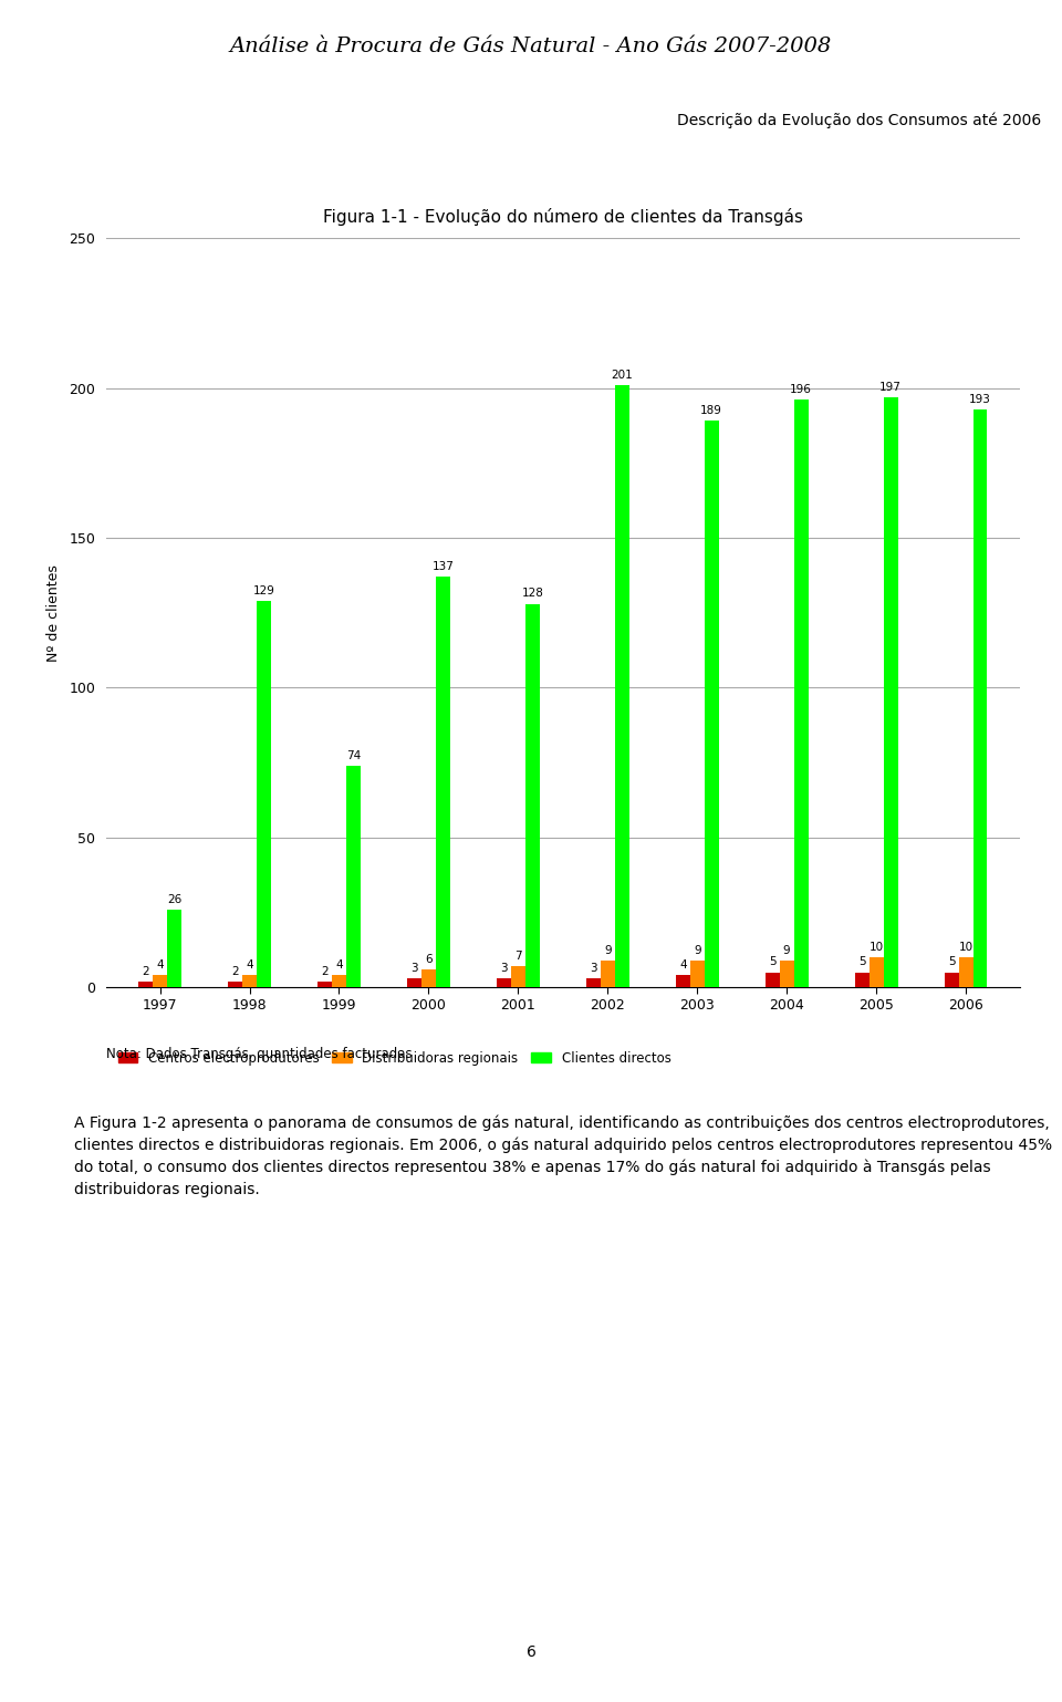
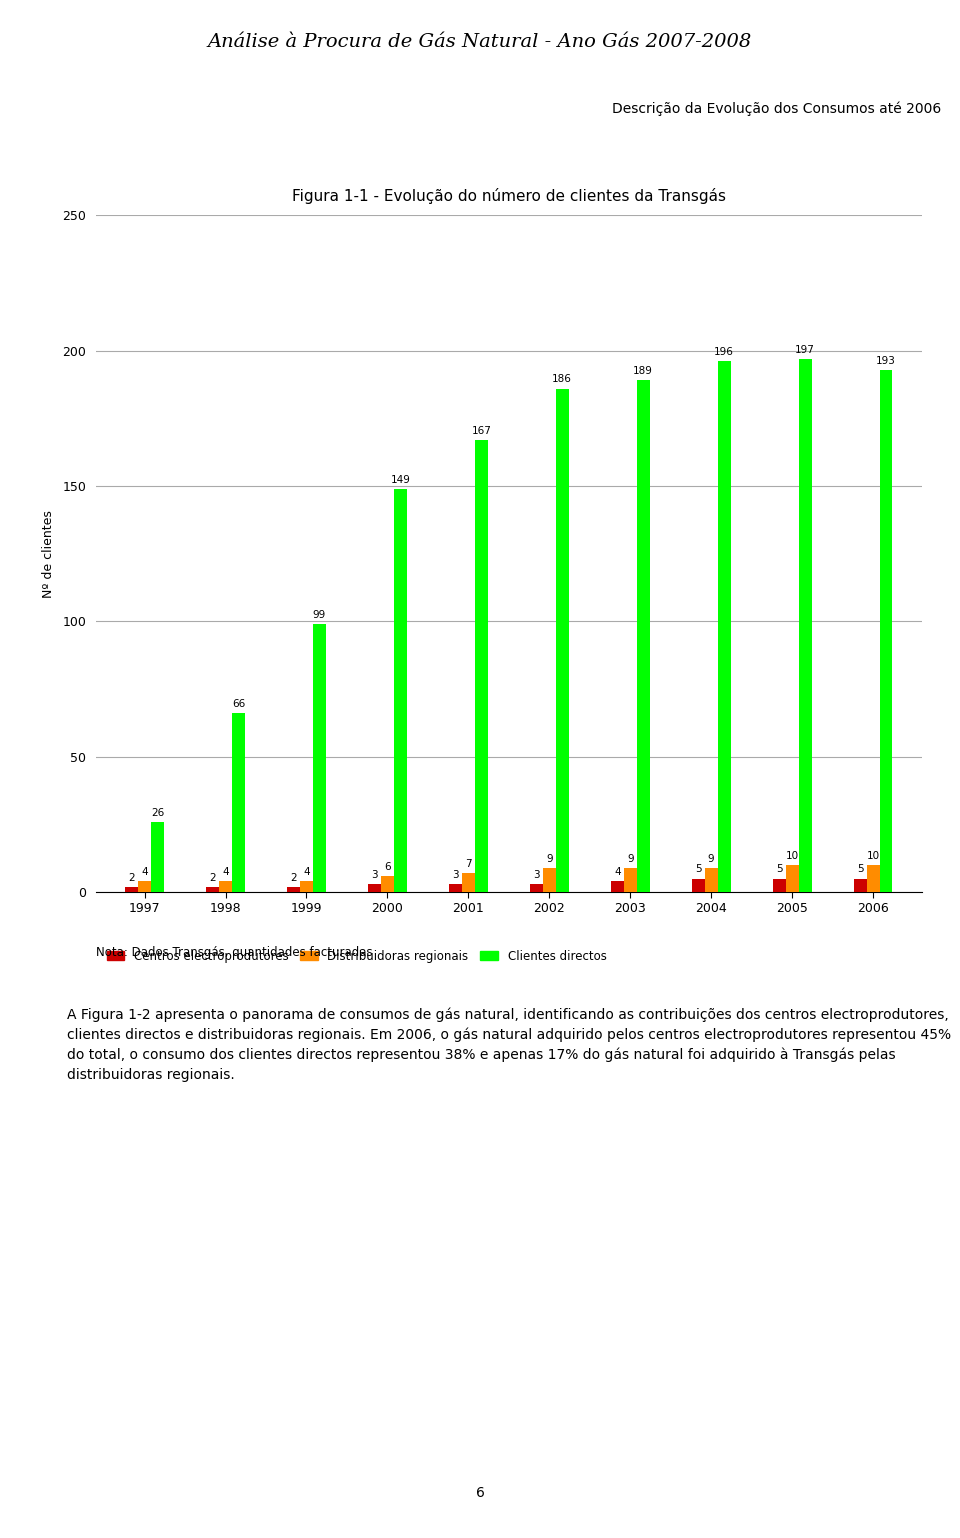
Clientes directos/1998: 129 -> 66
Clientes directos/1999: 74 -> 99
Clientes directos/2000: 137 -> 149
Clientes directos/2001: 128 -> 167
Clientes directos/2002: 201 -> 186
